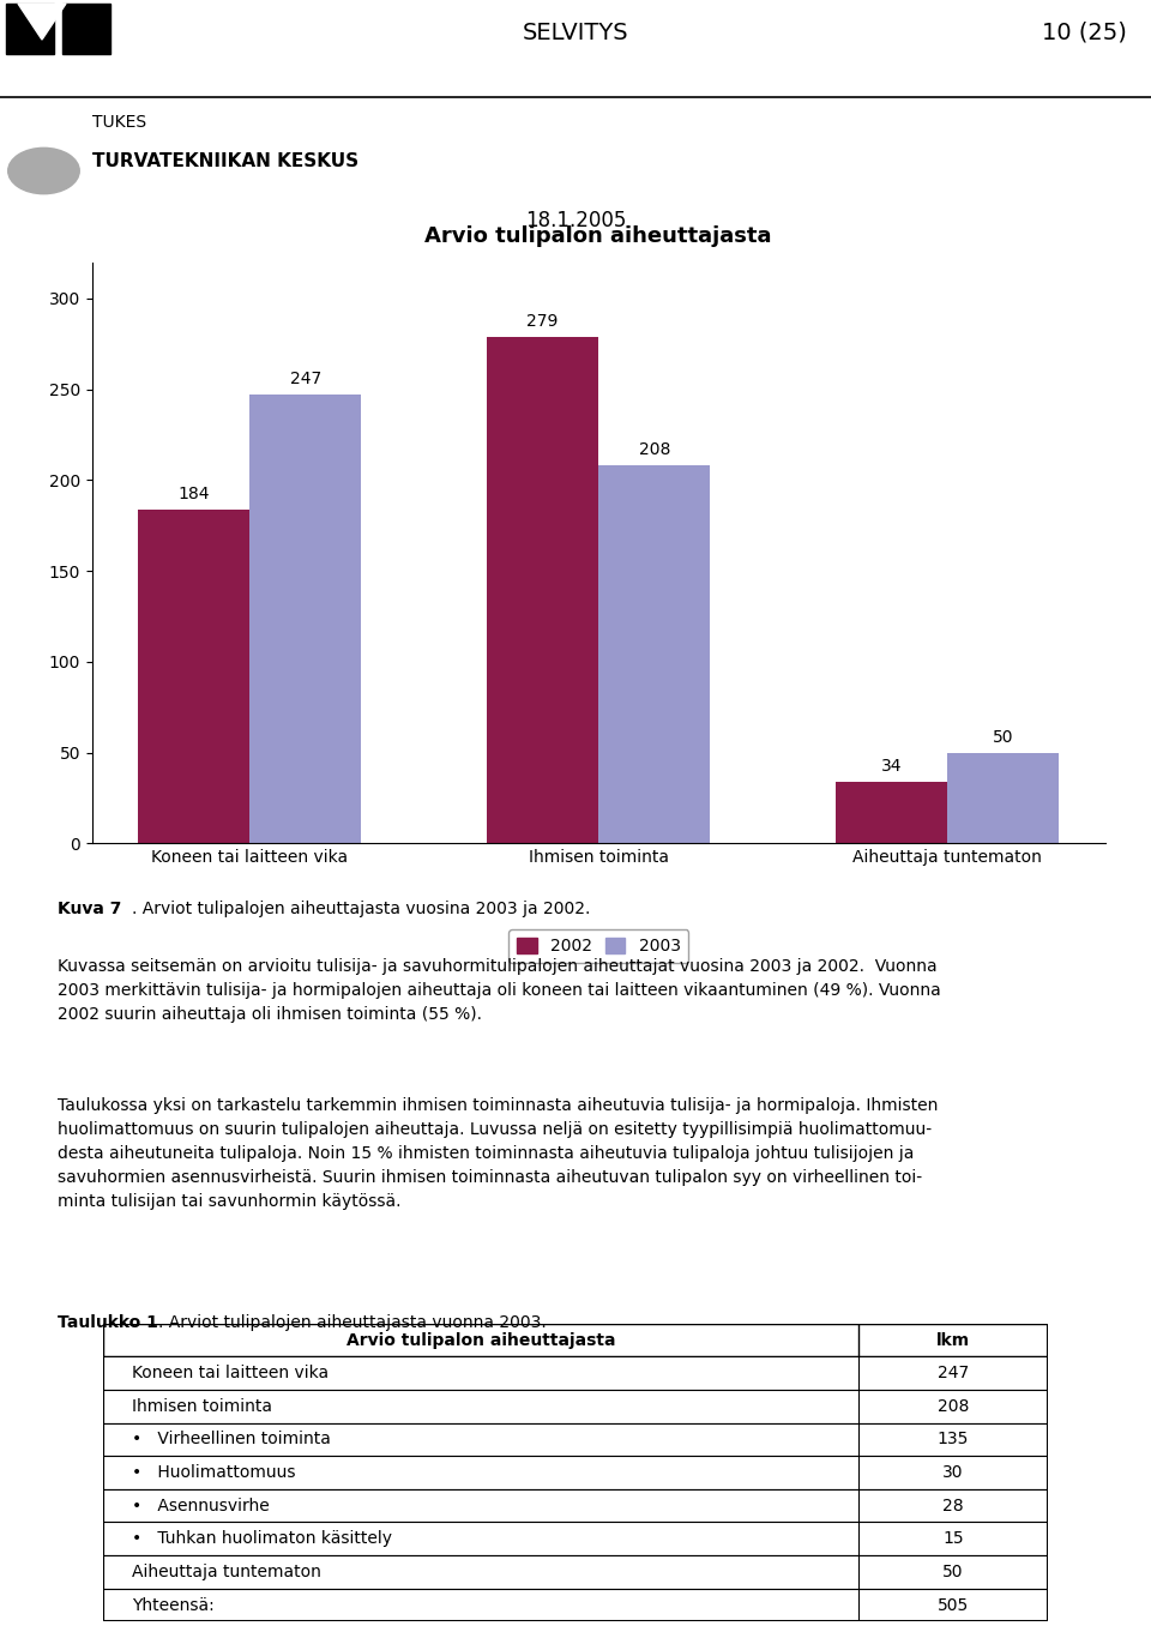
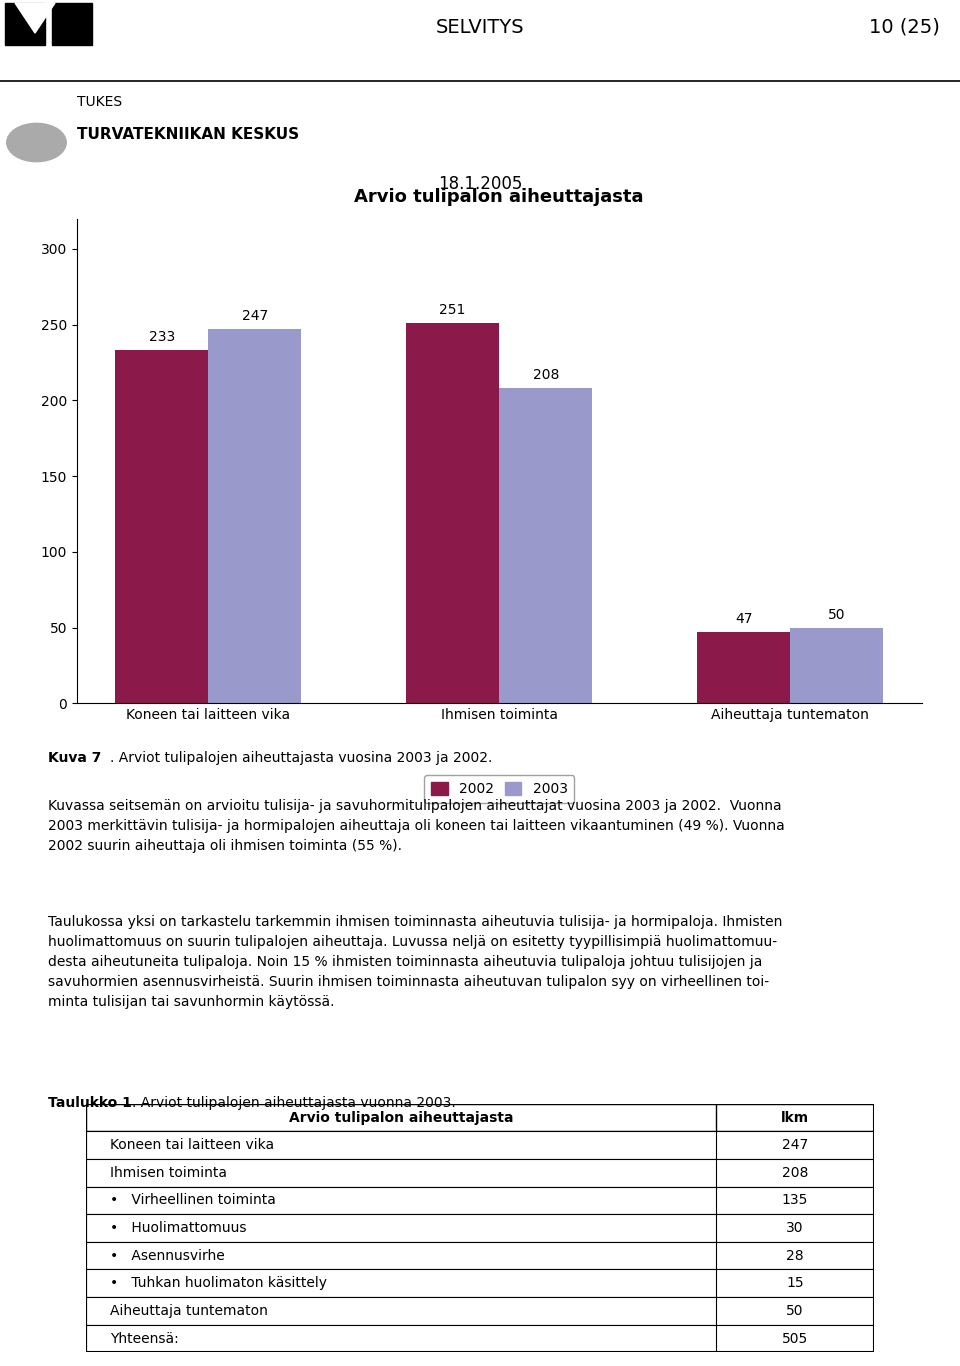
2002/Koneen tai laitteen vika: 184 -> 233
2002/Ihmisen toiminta: 279 -> 251
2002/Aiheuttaja tuntematon: 34 -> 47
